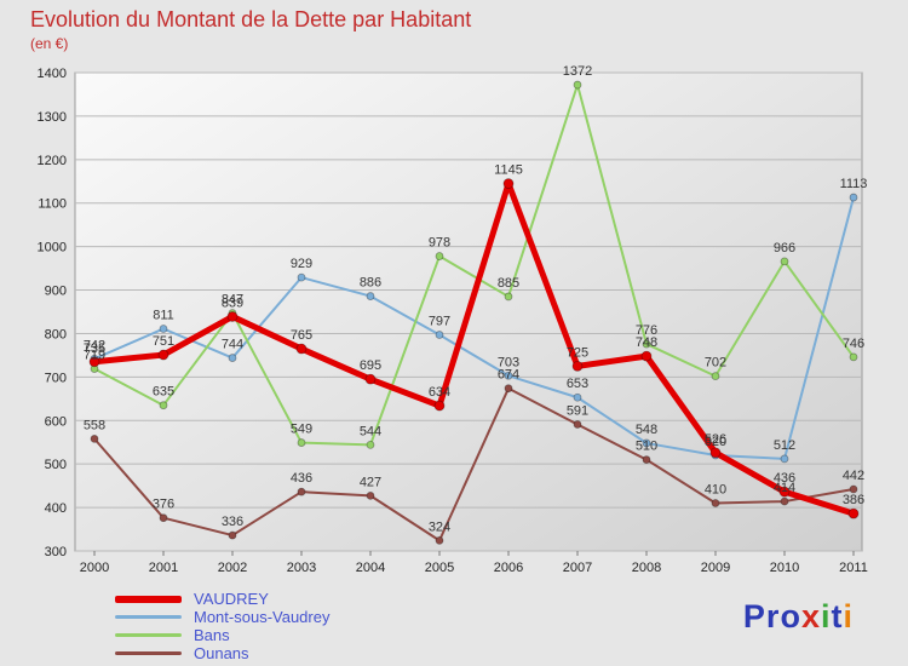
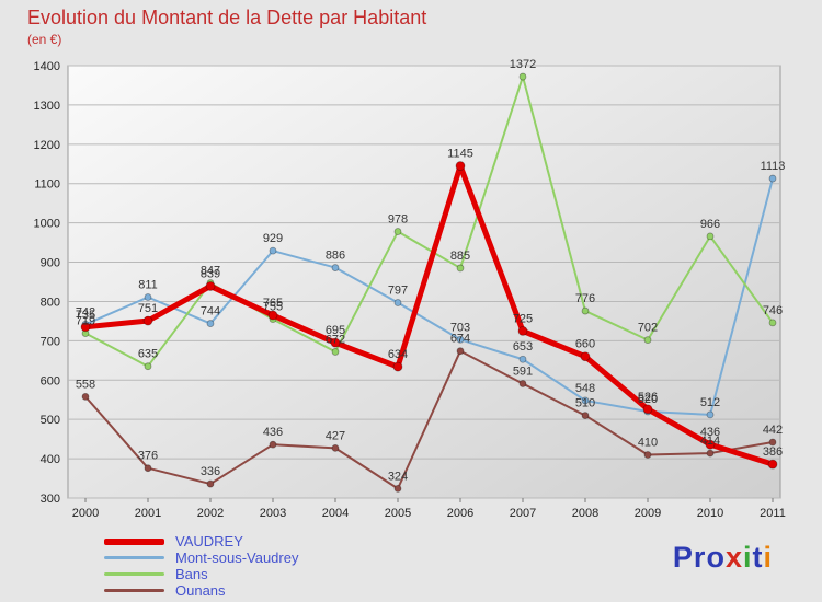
Bans/2003: 549 -> 755
Bans/2004: 544 -> 672
VAUDREY/2008: 748 -> 660
